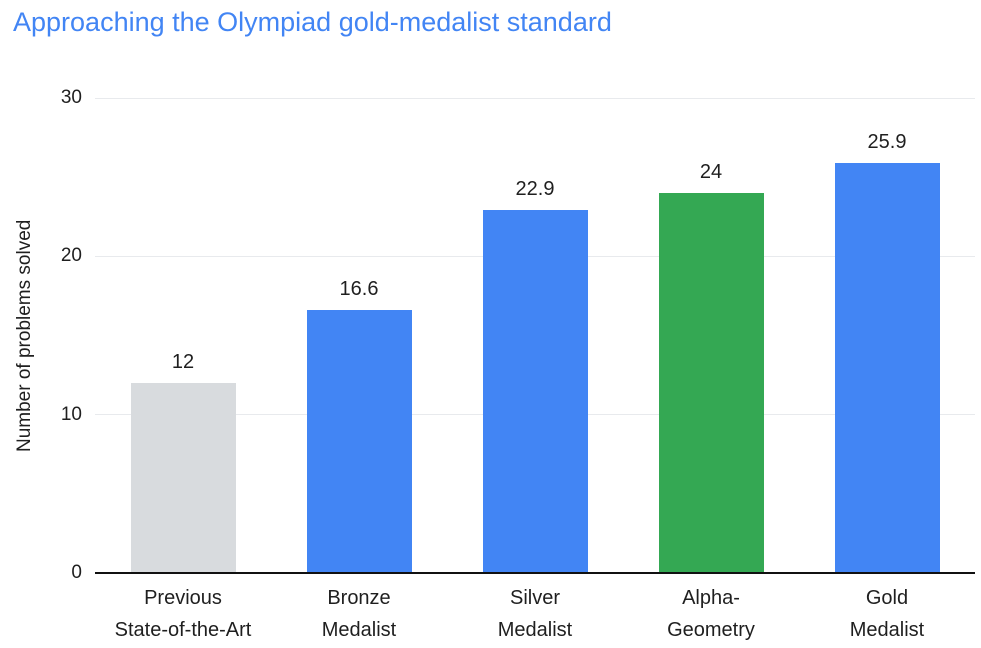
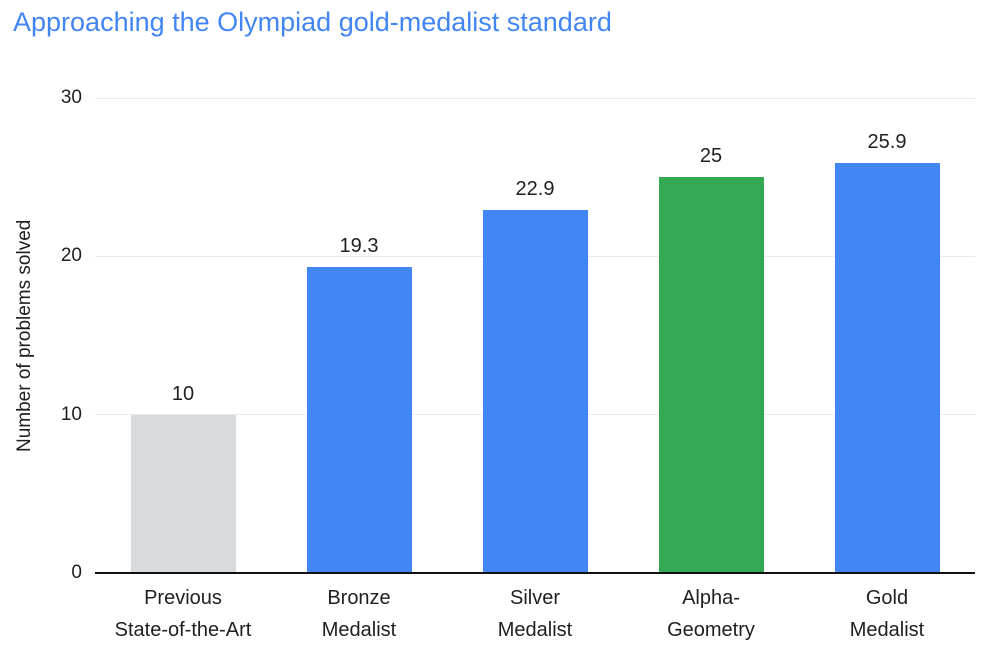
Previous State-of-the-Art: 12 -> 10
Bronze Medalist: 16.6 -> 19.3
Alpha- Geometry: 24 -> 25
